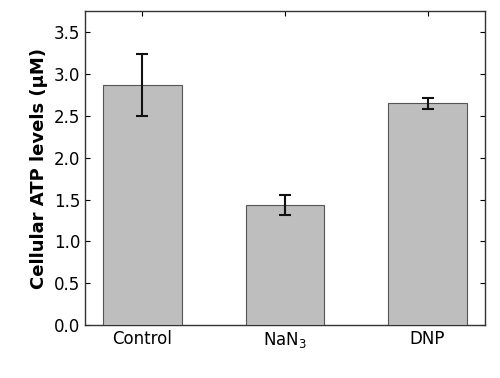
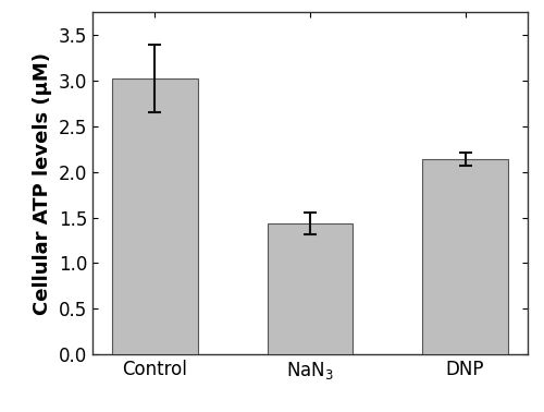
Control: 2.87 -> 3.02
DNP: 2.65 -> 2.14
